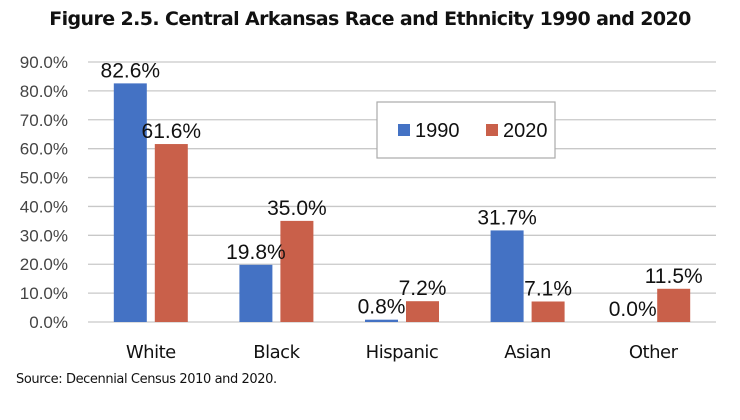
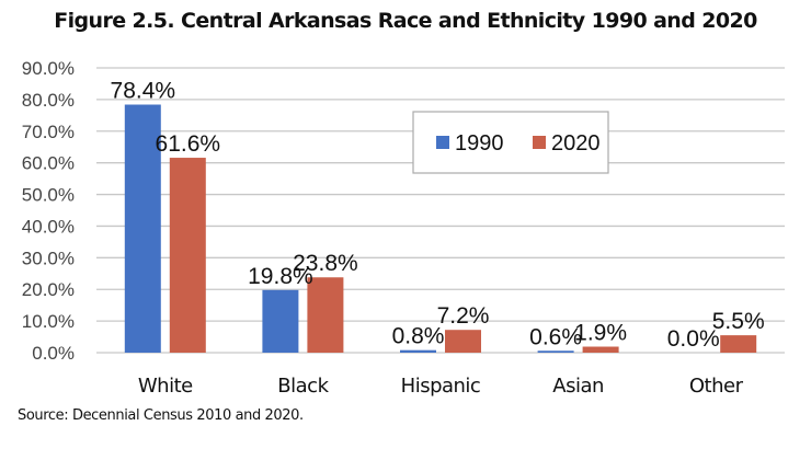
1990/White: 82.6% -> 78.4%
2020/Black: 35.0% -> 23.8%
1990/Asian: 31.7% -> 0.6%
2020/Asian: 7.1% -> 1.9%
2020/Other: 11.5% -> 5.5%
